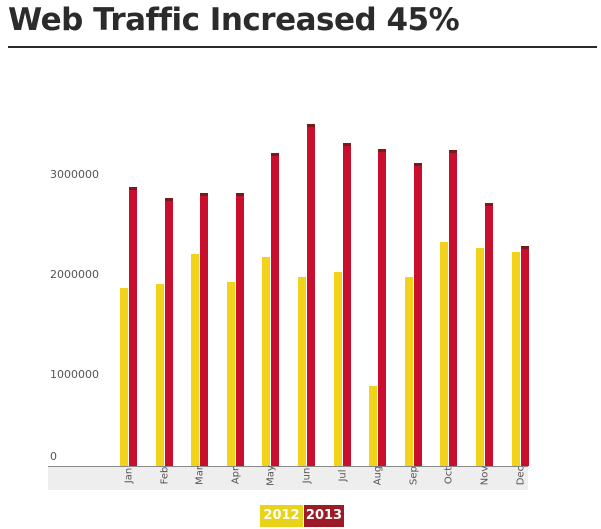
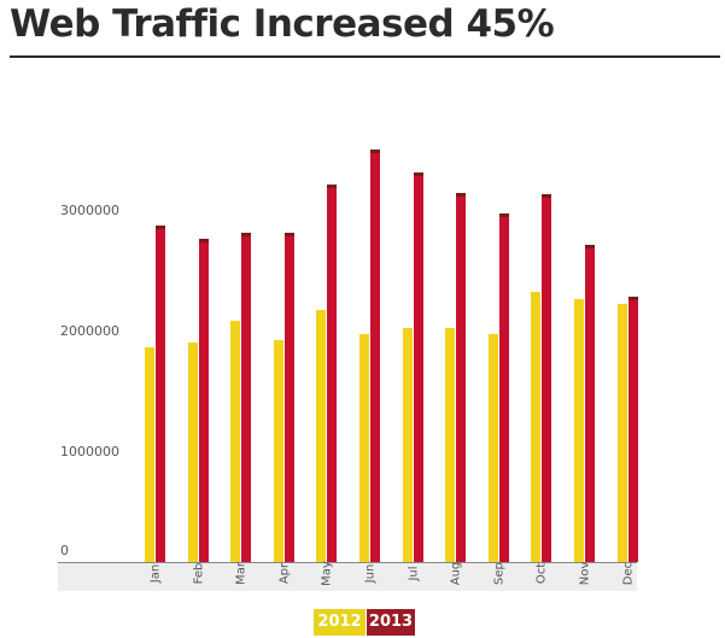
2012/Mar: 2190000 -> 2060000
2012/Aug: 820000 -> 2000000
2013/Aug: 3270000 -> 3150000
2013/Sep: 3120000 -> 2980000
2013/Oct: 3260000 -> 3140000
